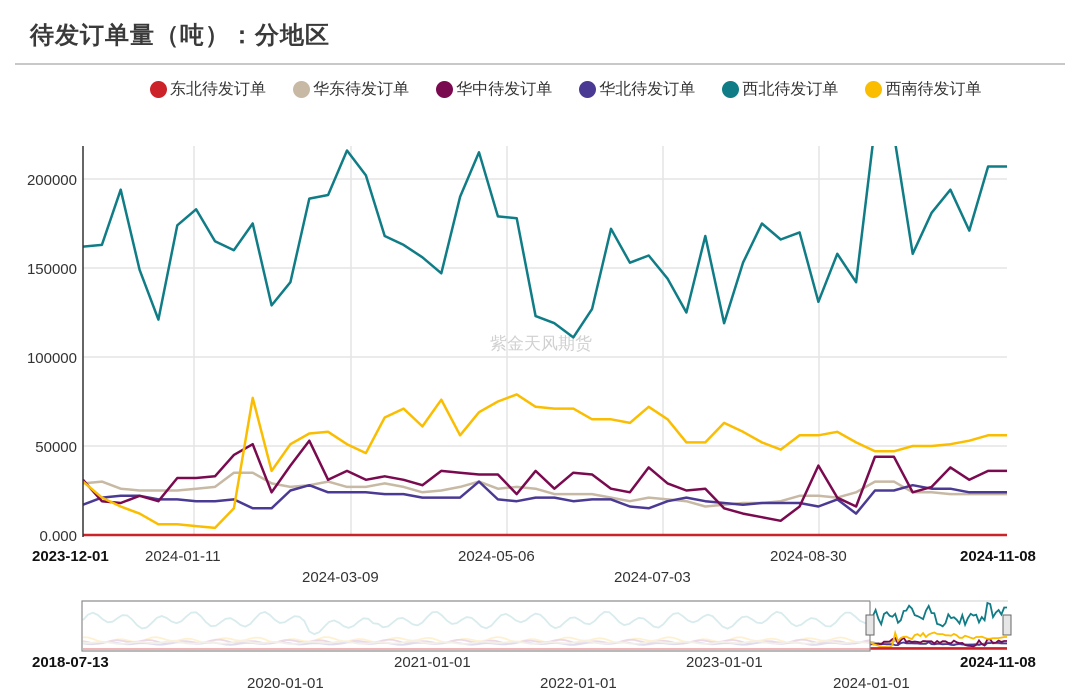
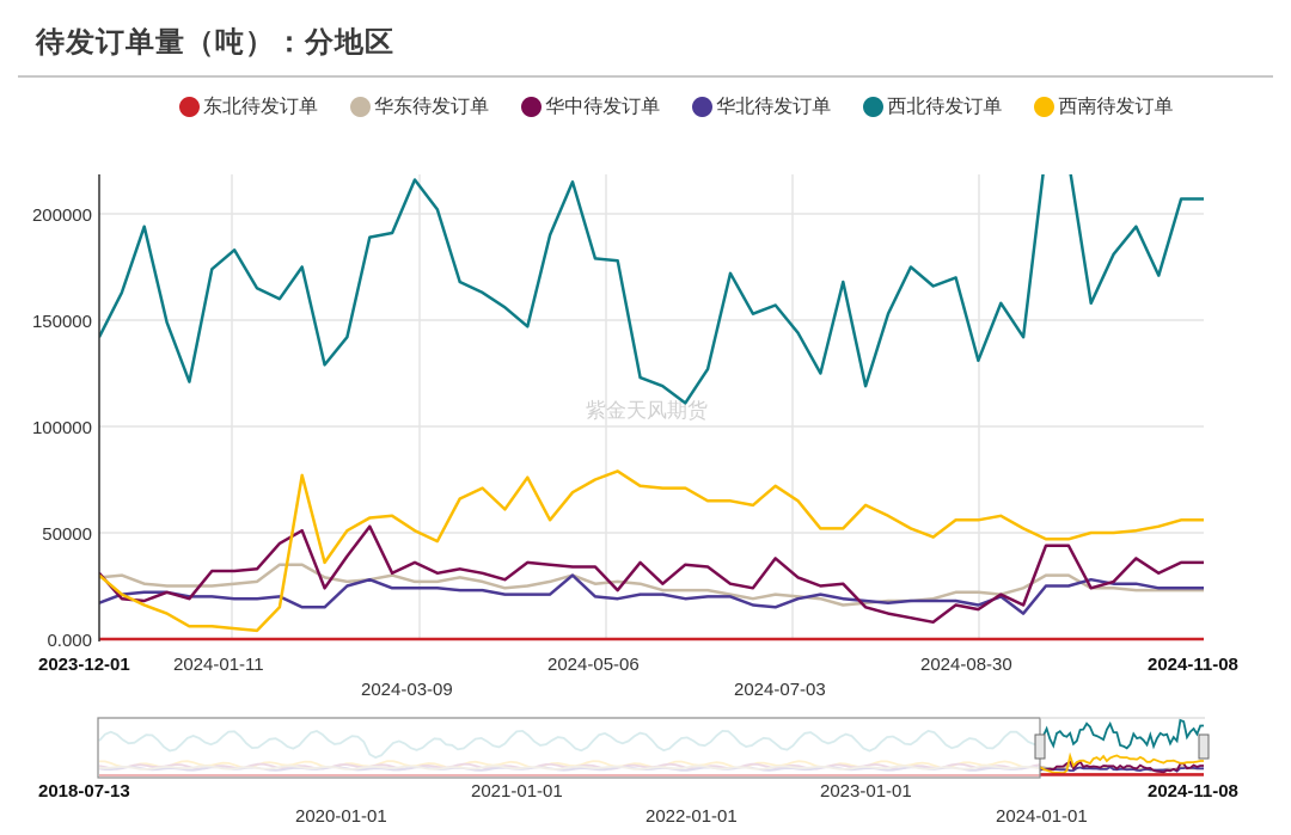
西北待发订单/2023-12-01: 162000 -> 142000
华中待发订单/2024-08-30: 39000 -> 14000
